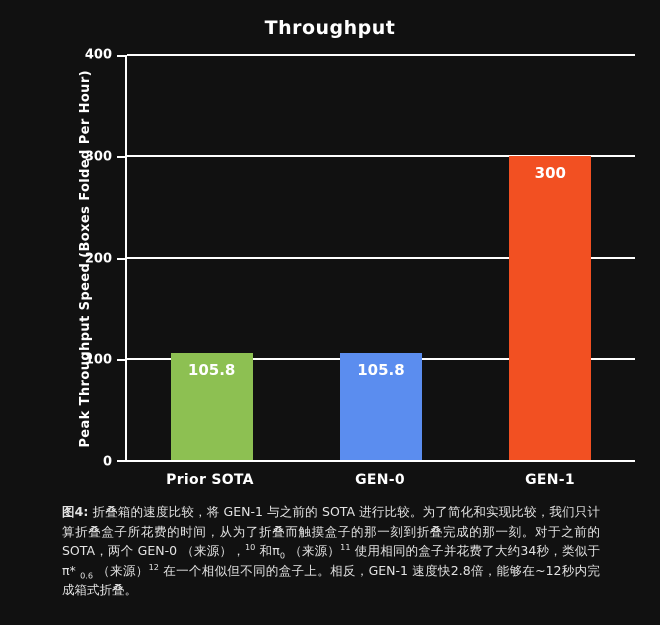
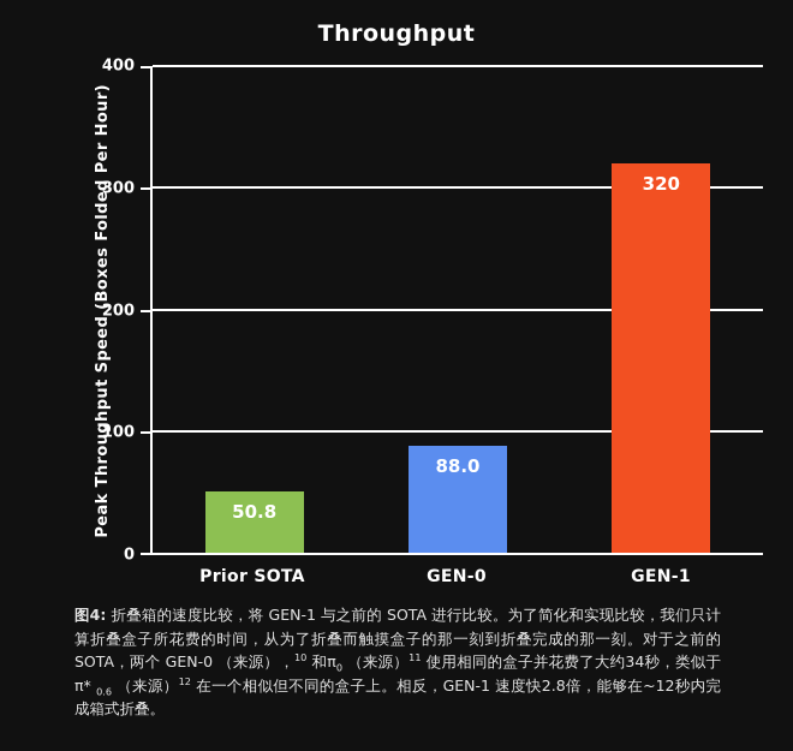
Prior SOTA: 105.8 -> 50.8
GEN-0: 105.8 -> 88.0
GEN-1: 300 -> 320
